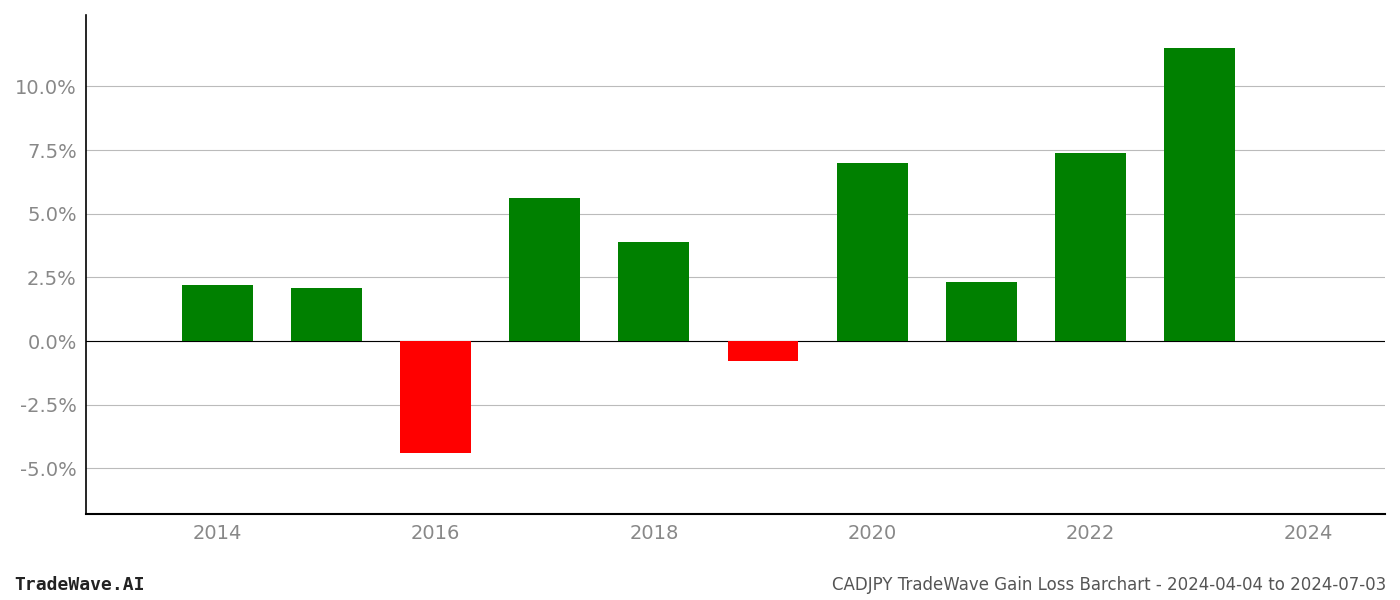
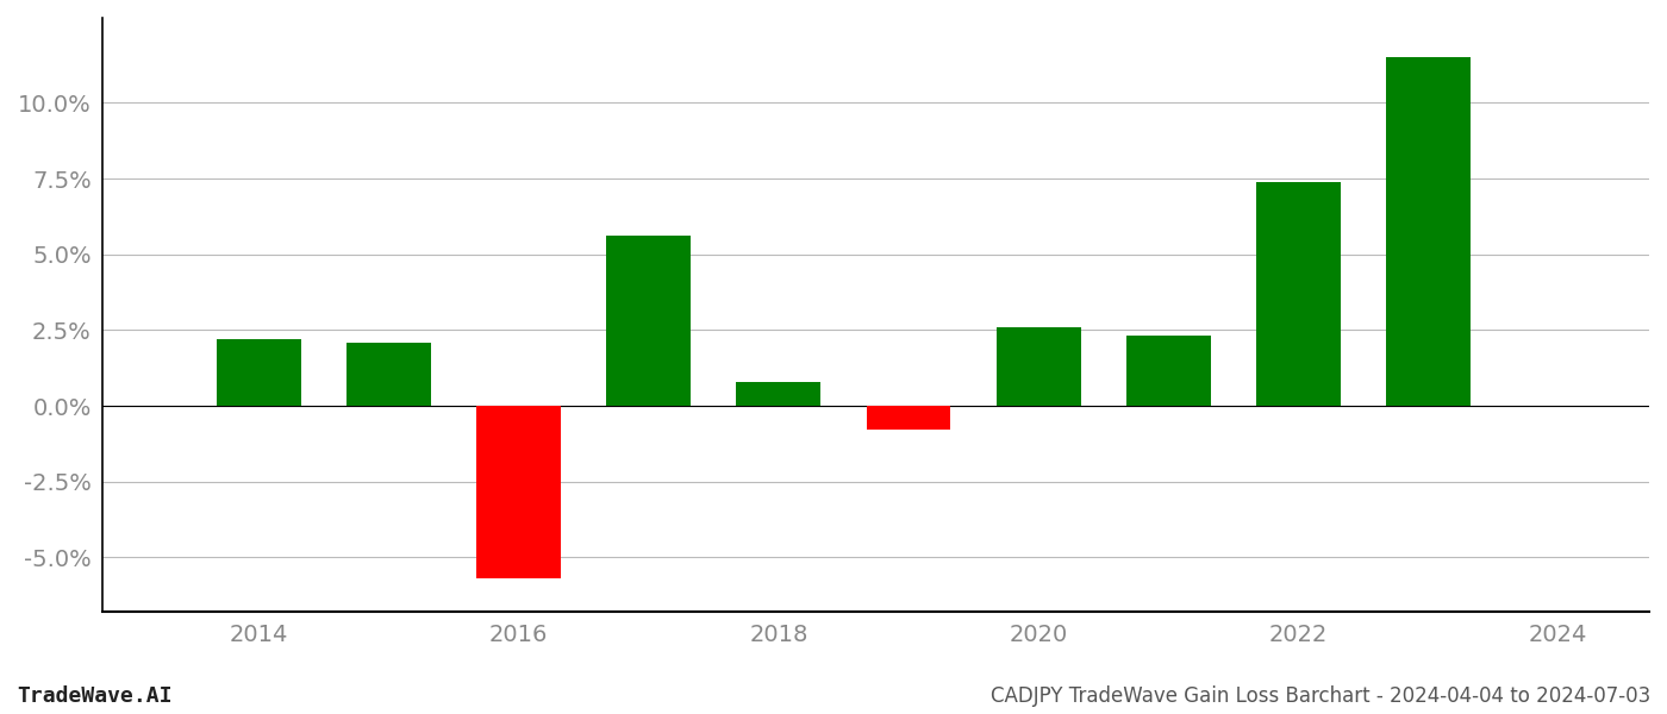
2016: -4.4% -> -5.7%
2018: 3.9% -> 0.8%
2020: 7.0% -> 2.6%
